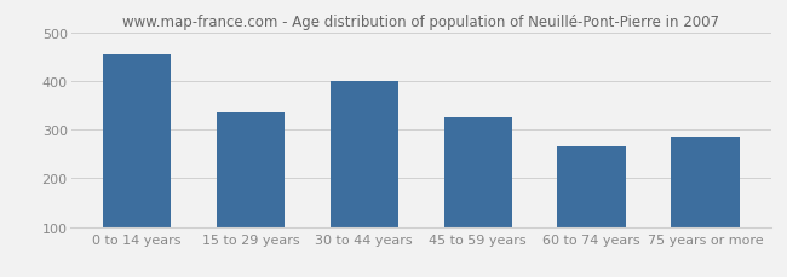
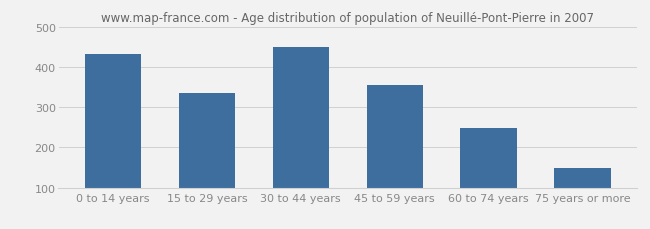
0 to 14 years: 455 -> 432
30 to 44 years: 400 -> 450
45 to 59 years: 325 -> 355
60 to 74 years: 265 -> 249
75 years or more: 285 -> 148
